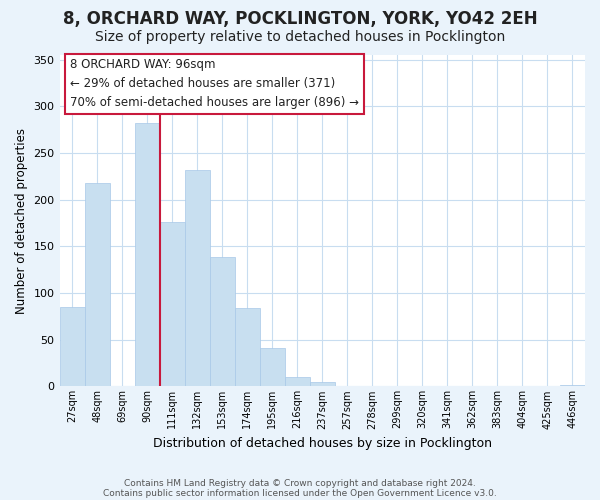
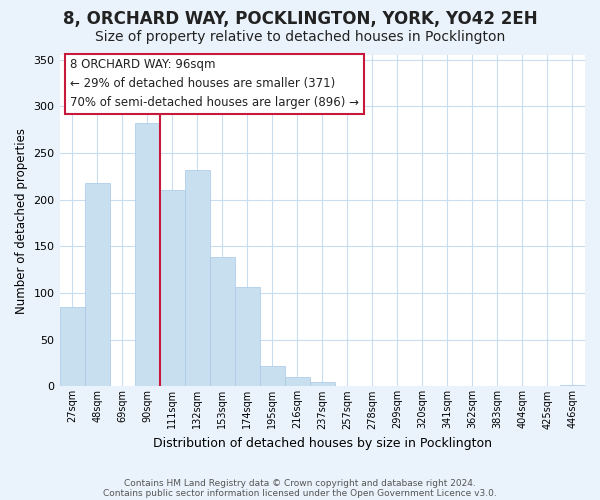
111sqm: 176 -> 210
174sqm: 84 -> 106
195sqm: 41 -> 22
